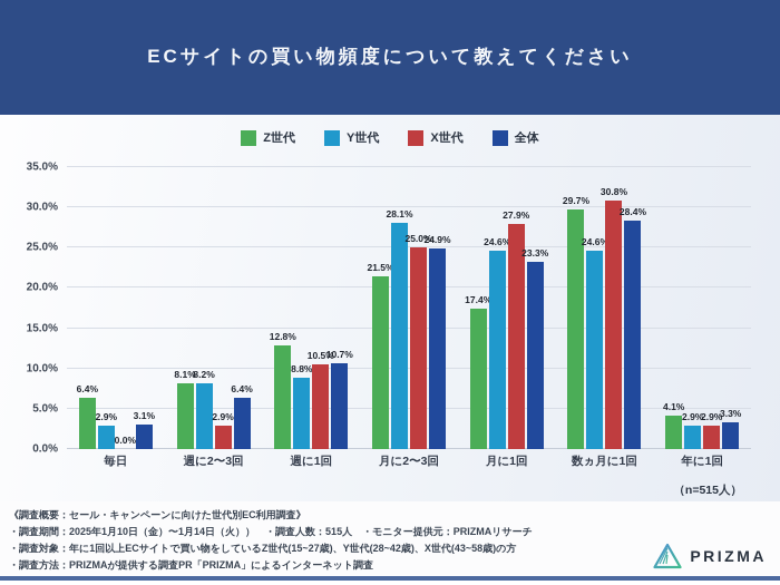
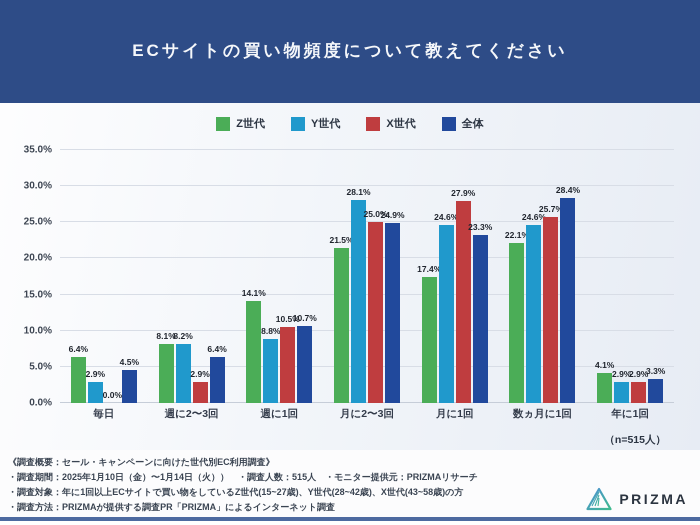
全体/毎日: 3.1% -> 4.5%
Z世代/週に1回: 12.8% -> 14.1%
Z世代/数ヵ月に1回: 29.7% -> 22.1%
X世代/数ヵ月に1回: 30.8% -> 25.7%
